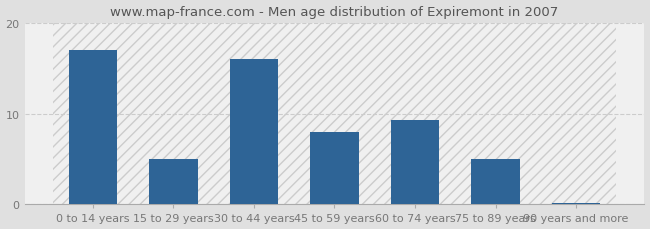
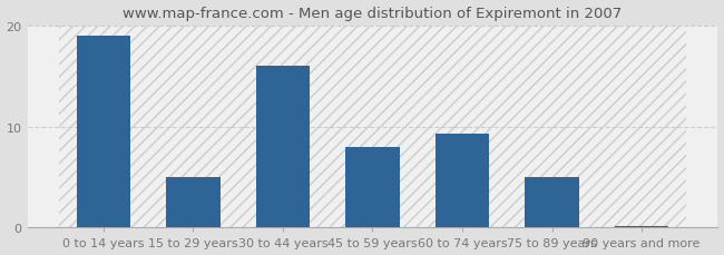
0 to 14 years: 17.0 -> 19.0
